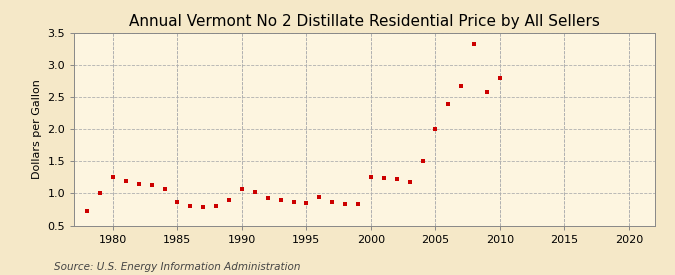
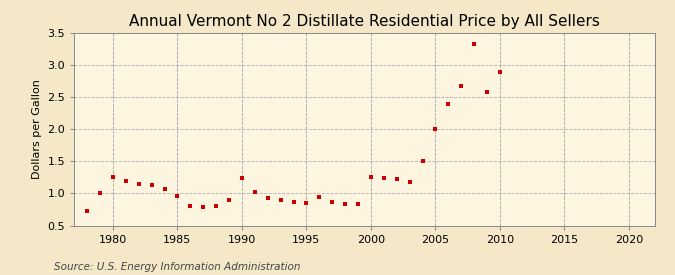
1985: 0.87 -> 0.96
1990: 1.07 -> 1.24
2010: 2.80 -> 2.90
